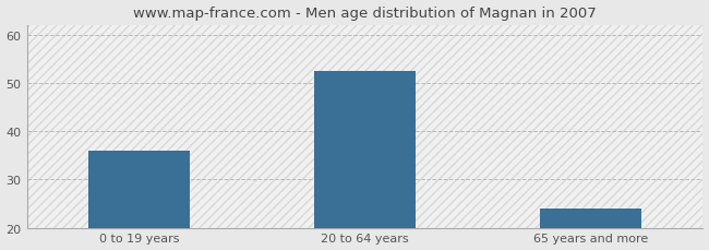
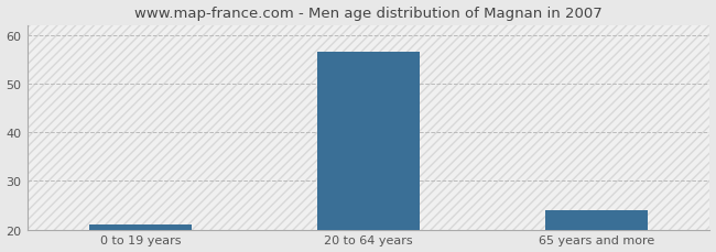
0 to 19 years: 36.0 -> 21.0
20 to 64 years: 52.5 -> 56.5
